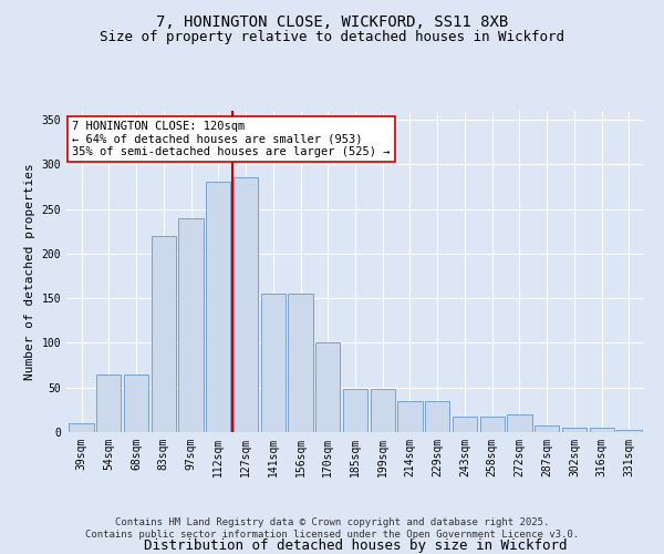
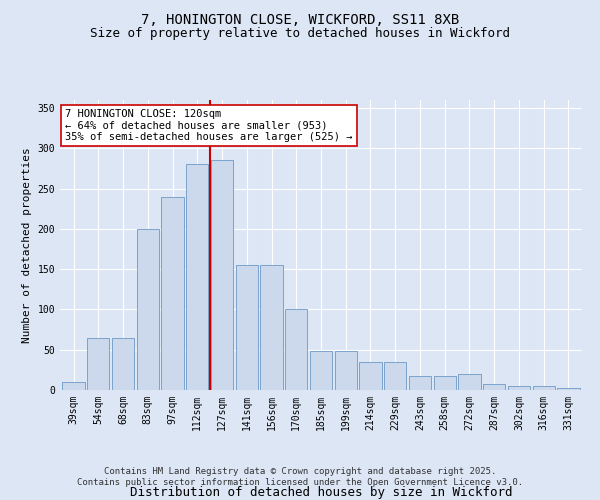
83sqm: 220 -> 200
